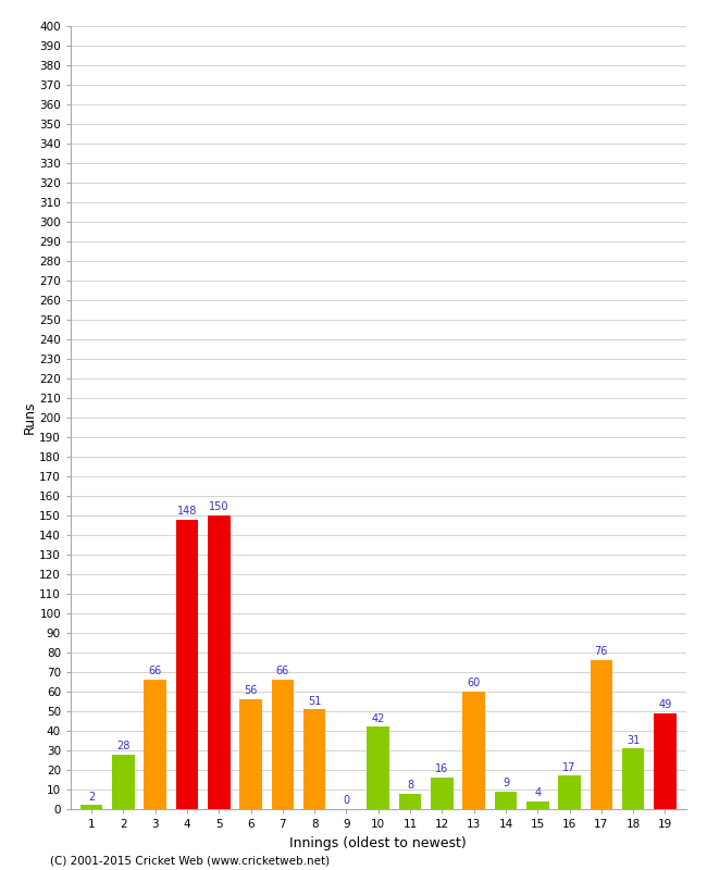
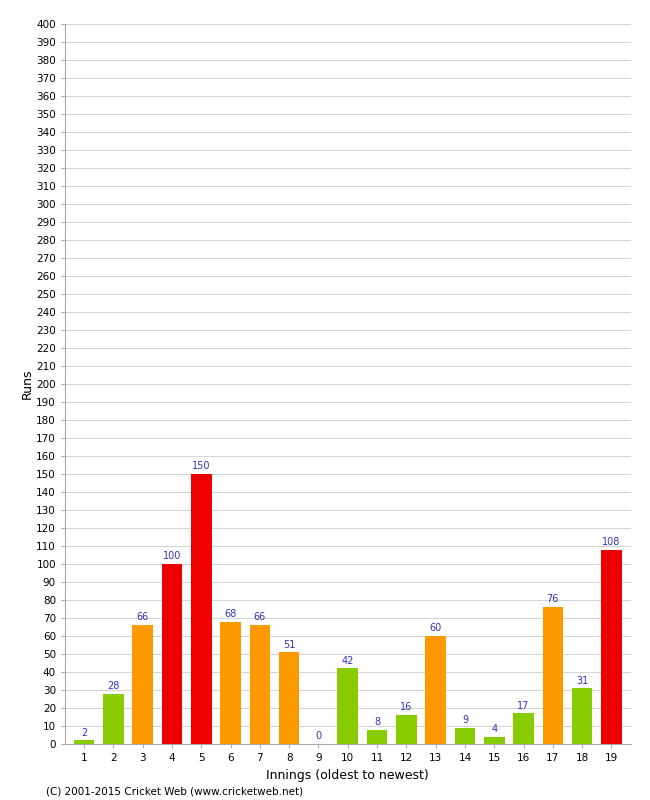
4: 148 -> 100
6: 56 -> 68
19: 49 -> 108
